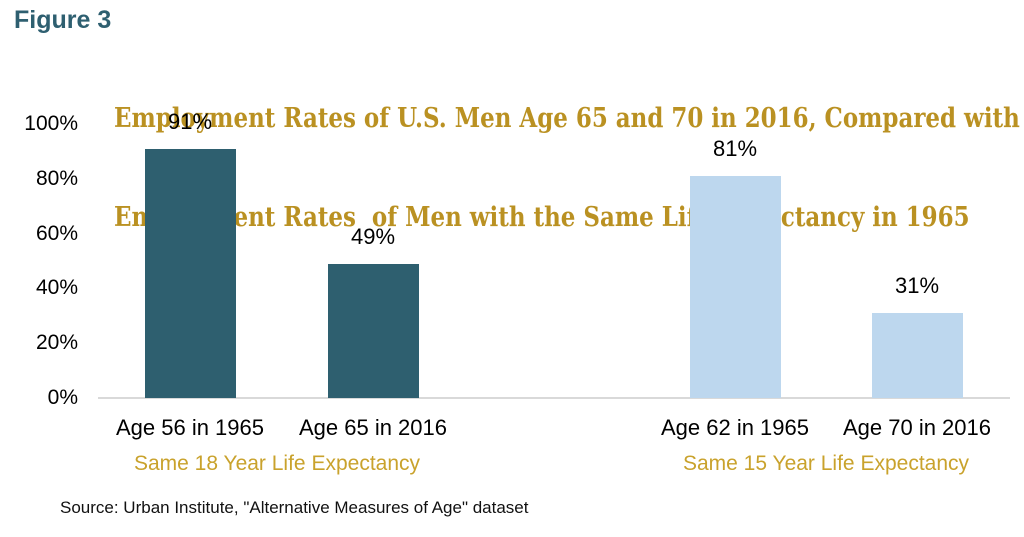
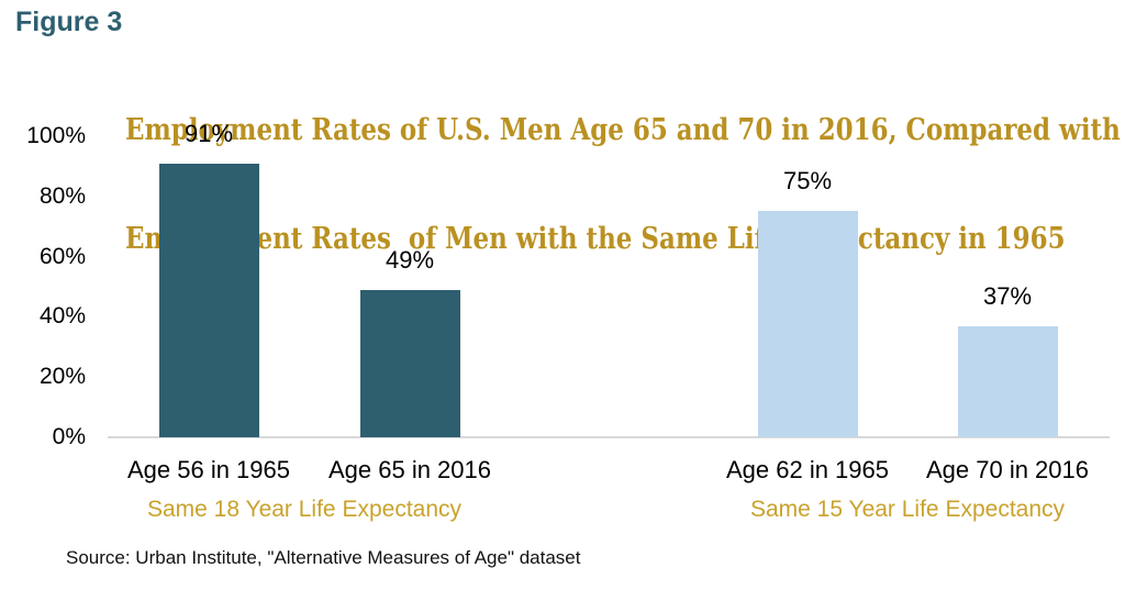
Age 62 in 1965: 81% -> 75%
Age 70 in 2016: 31% -> 37%
